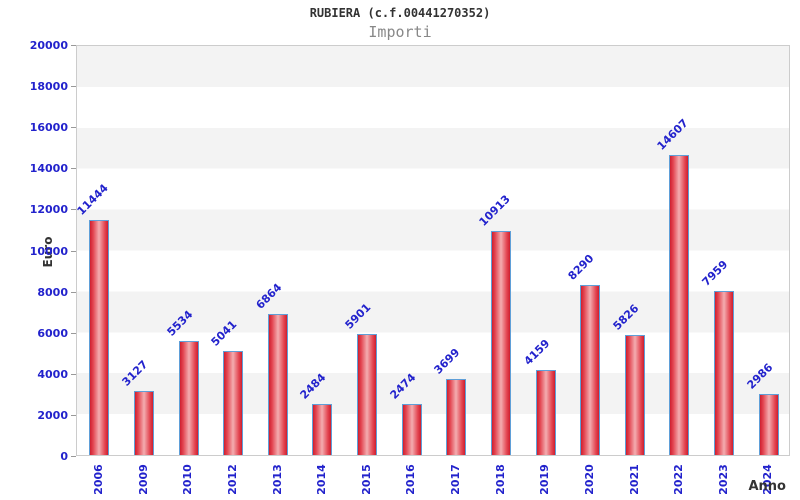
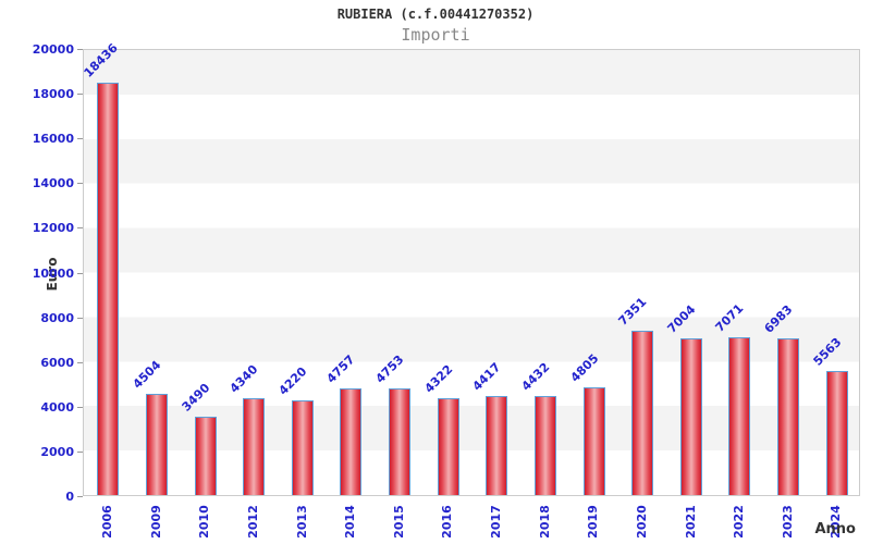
2006: 11444 -> 18436
2009: 3127 -> 4504
2010: 5534 -> 3490
2012: 5041 -> 4340
2013: 6864 -> 4220
2014: 2484 -> 4757
2015: 5901 -> 4753
2016: 2474 -> 4322
2017: 3699 -> 4417
2018: 10913 -> 4432
2019: 4159 -> 4805
2020: 8290 -> 7351
2021: 5826 -> 7004
2022: 14607 -> 7071
2023: 7959 -> 6983
2024: 2986 -> 5563
